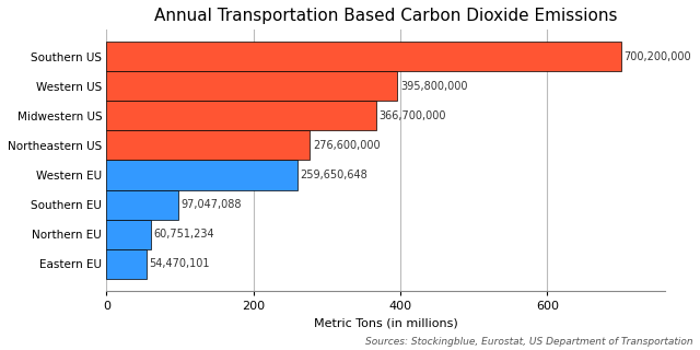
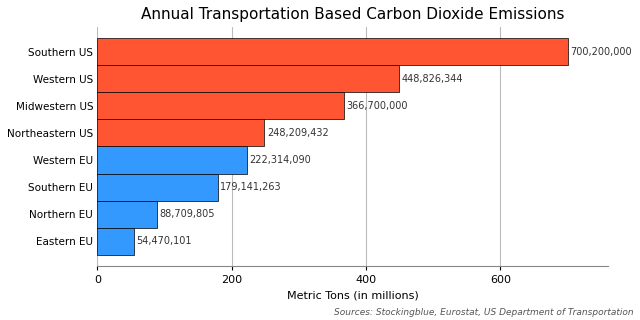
Western US: 395,800,000 -> 448,826,344
Northeastern US: 276,600,000 -> 248,209,432
Western EU: 259,650,648 -> 222,314,090
Southern EU: 97,047,088 -> 179,141,263
Northern EU: 60,751,234 -> 88,709,805
